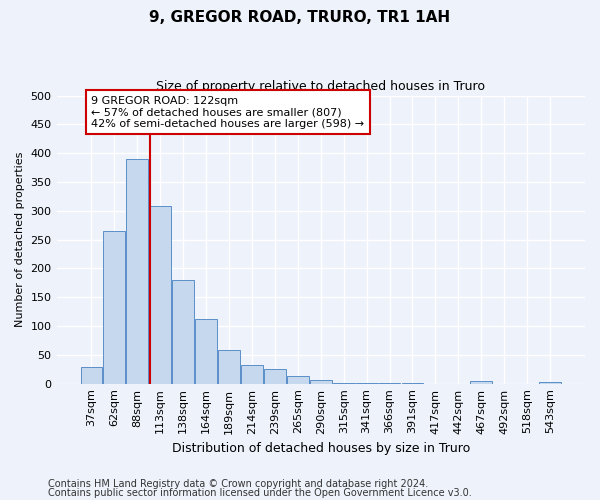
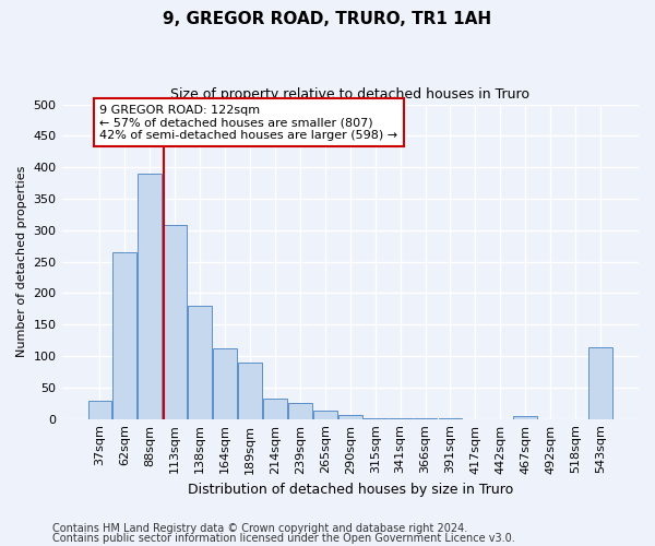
189sqm: 59 -> 90
543sqm: 3 -> 114
